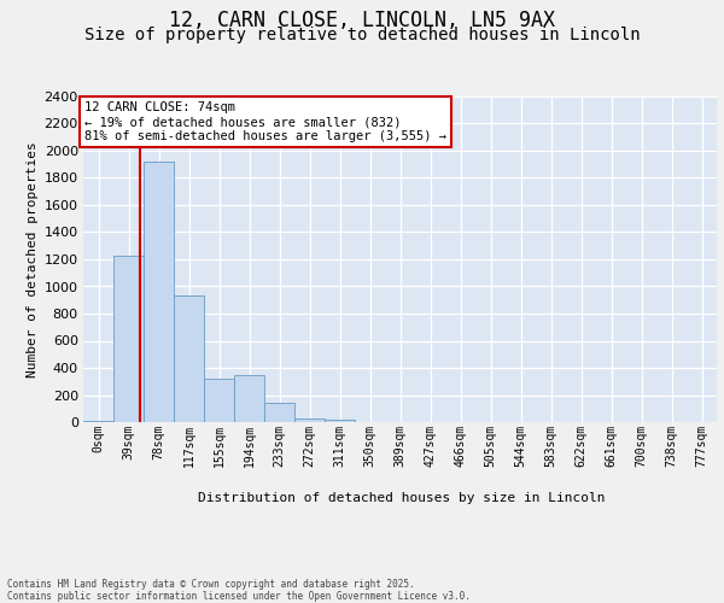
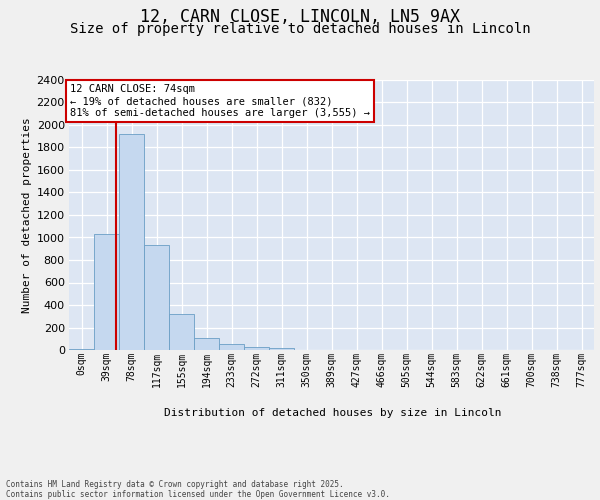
39sqm: 1230 -> 1030
194sqm: 350 -> 110
233sqm: 140 -> 60
